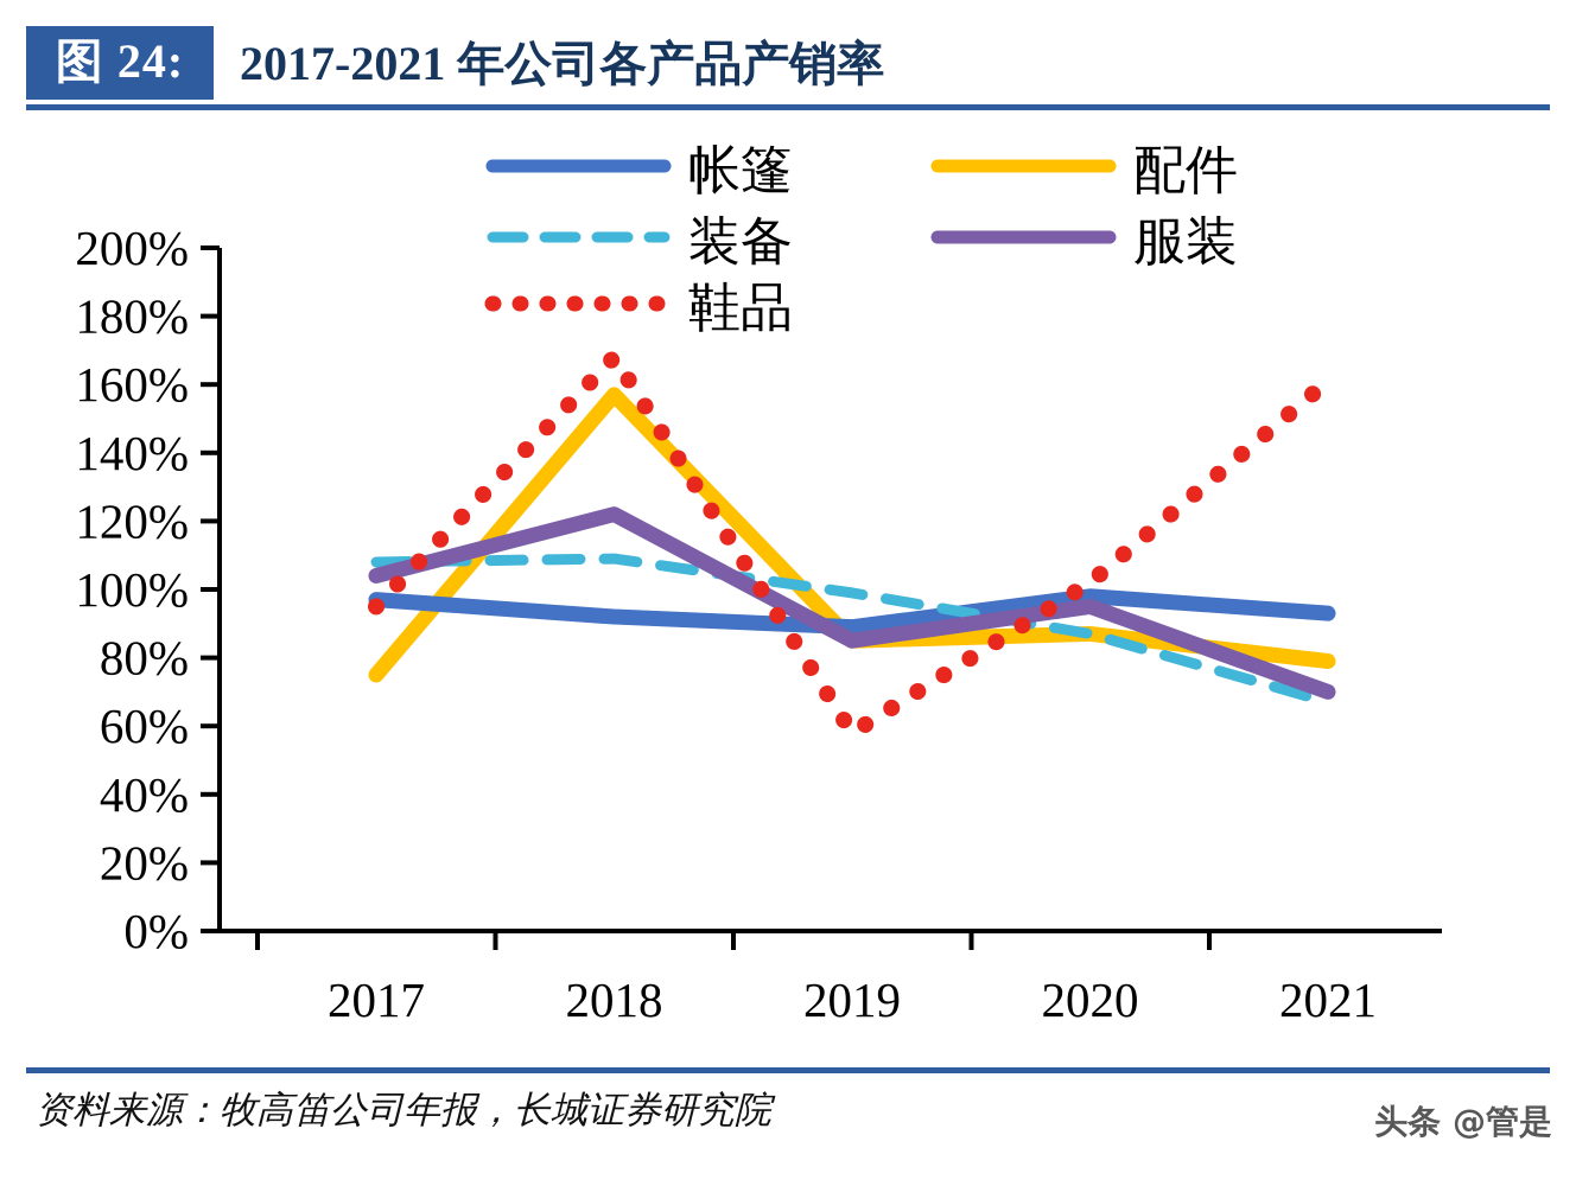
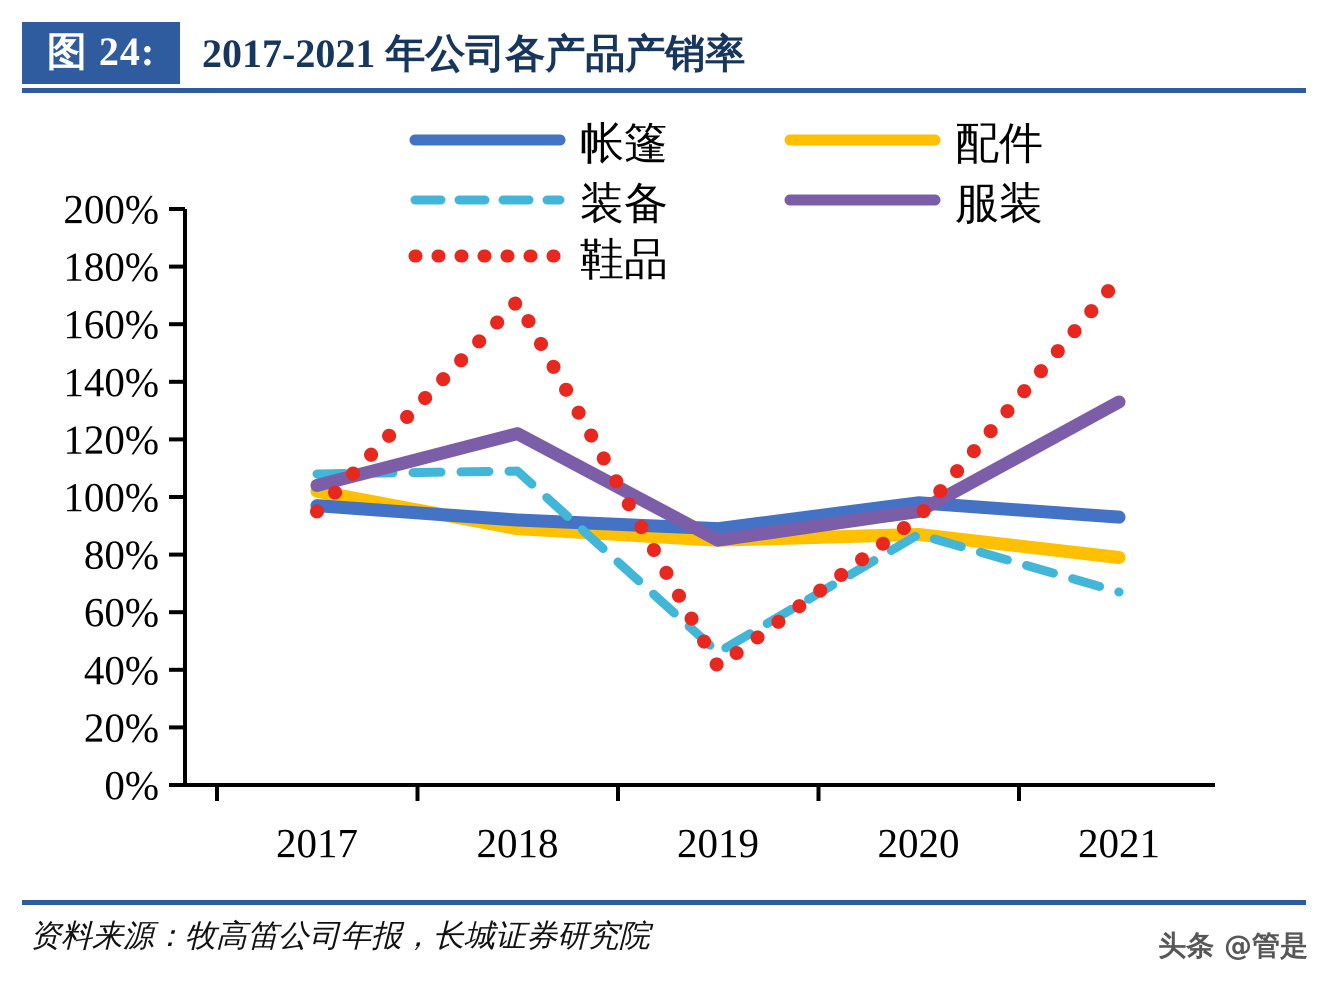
配件/2017: 75% -> 102%
配件/2018: 157% -> 89%
装备/2019: 99% -> 46%
鞋品/2019: 58% -> 41%
鞋品/2020: 102% -> 93%
服装/2021: 70% -> 133%
鞋品/2021: 161% -> 176%
